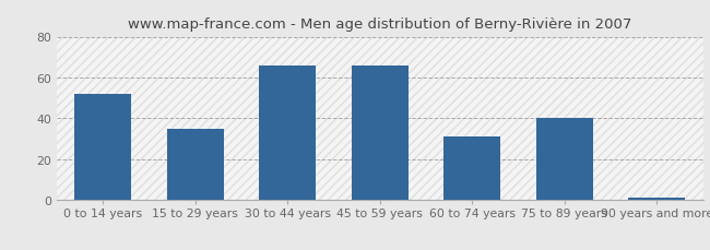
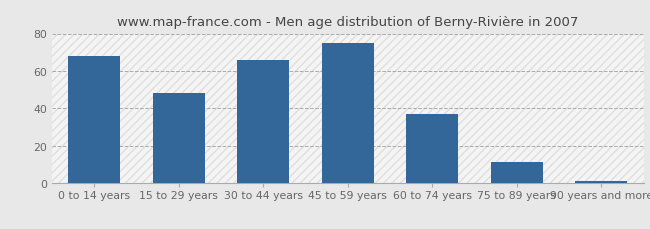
0 to 14 years: 52 -> 68
15 to 29 years: 35 -> 48
45 to 59 years: 66 -> 75
60 to 74 years: 31 -> 37
75 to 89 years: 40 -> 11
